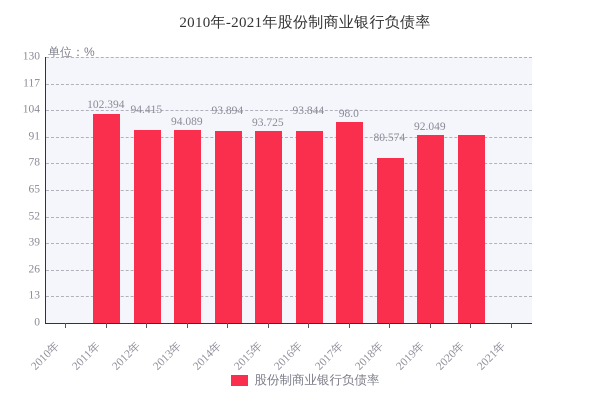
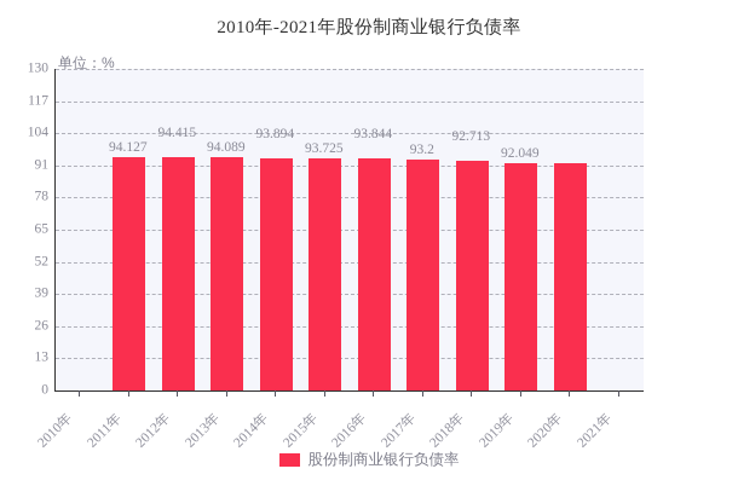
2011年: 102.394 -> 94.127
2017年: 98.0 -> 93.2
2018年: 80.574 -> 92.713
